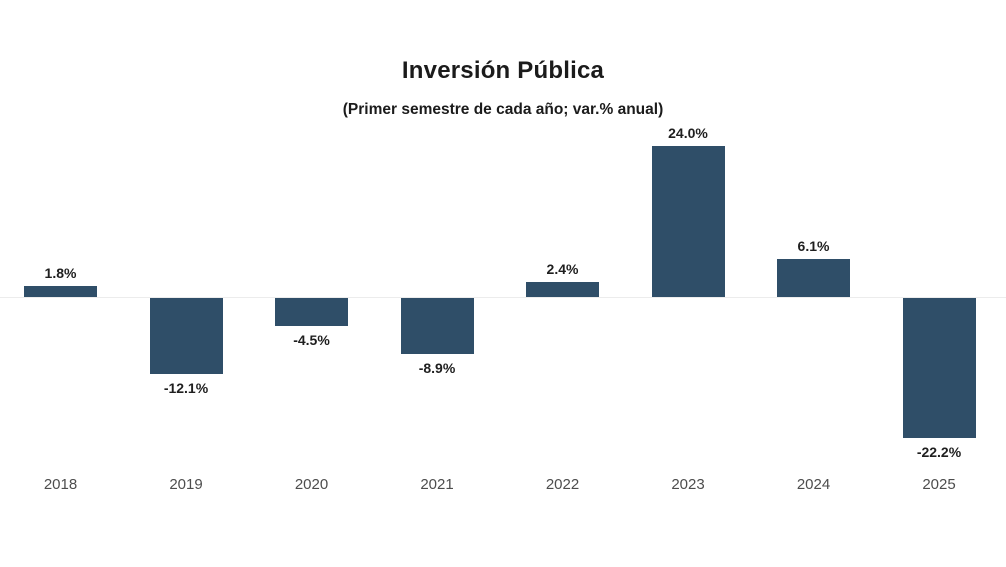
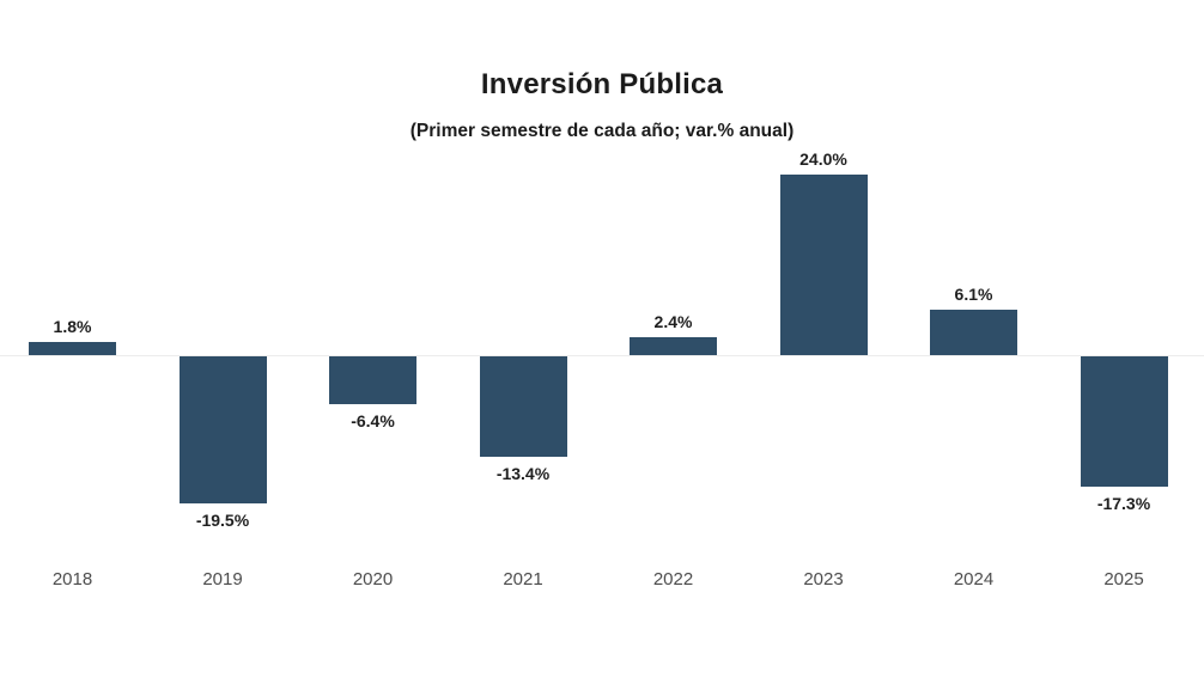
2019: -12.1% -> -19.5%
2020: -4.5% -> -6.4%
2021: -8.9% -> -13.4%
2025: -22.2% -> -17.3%
